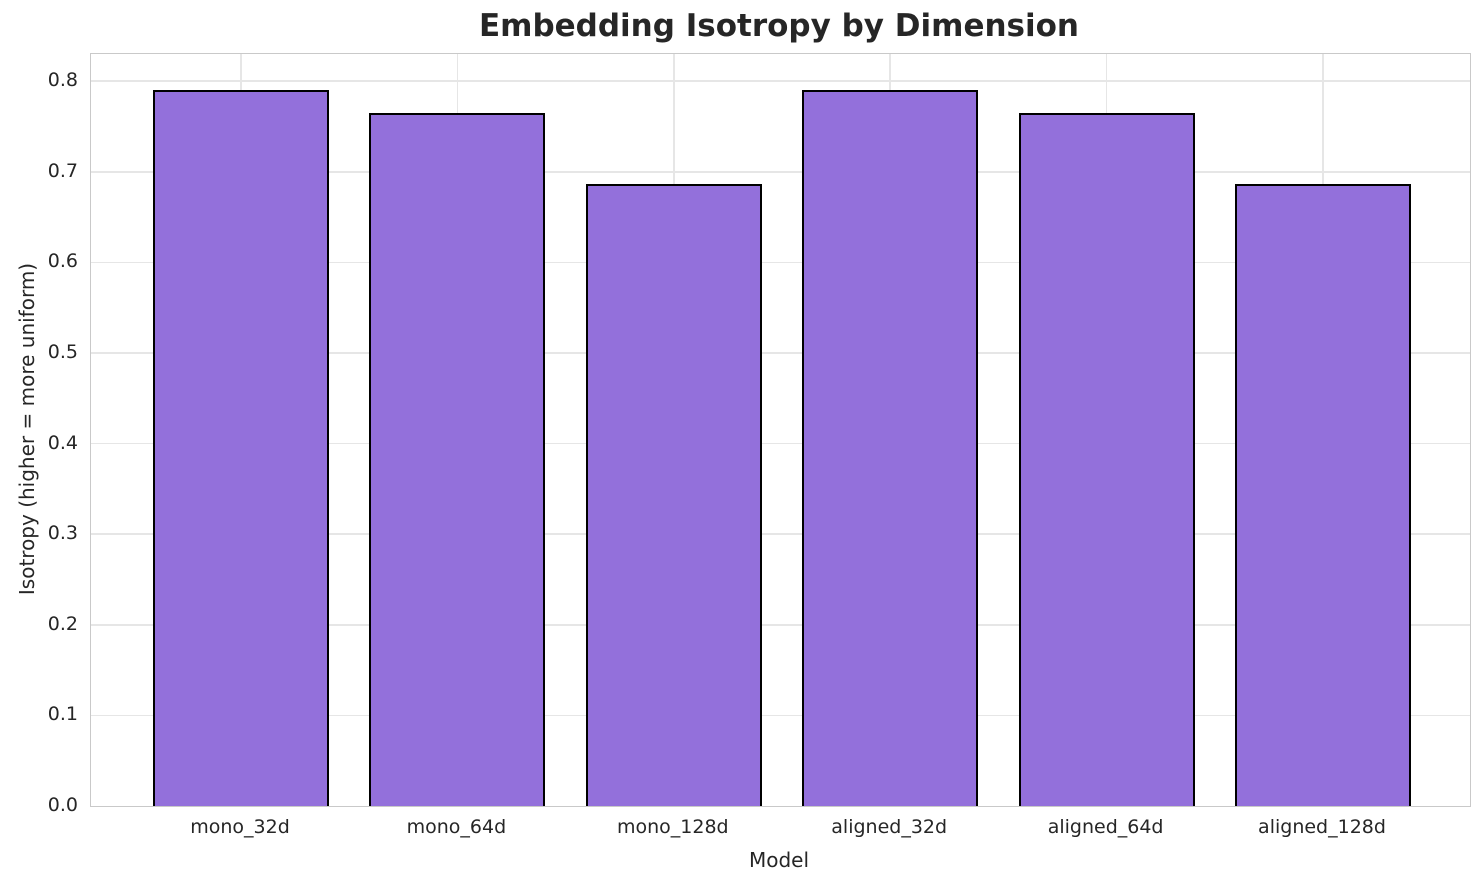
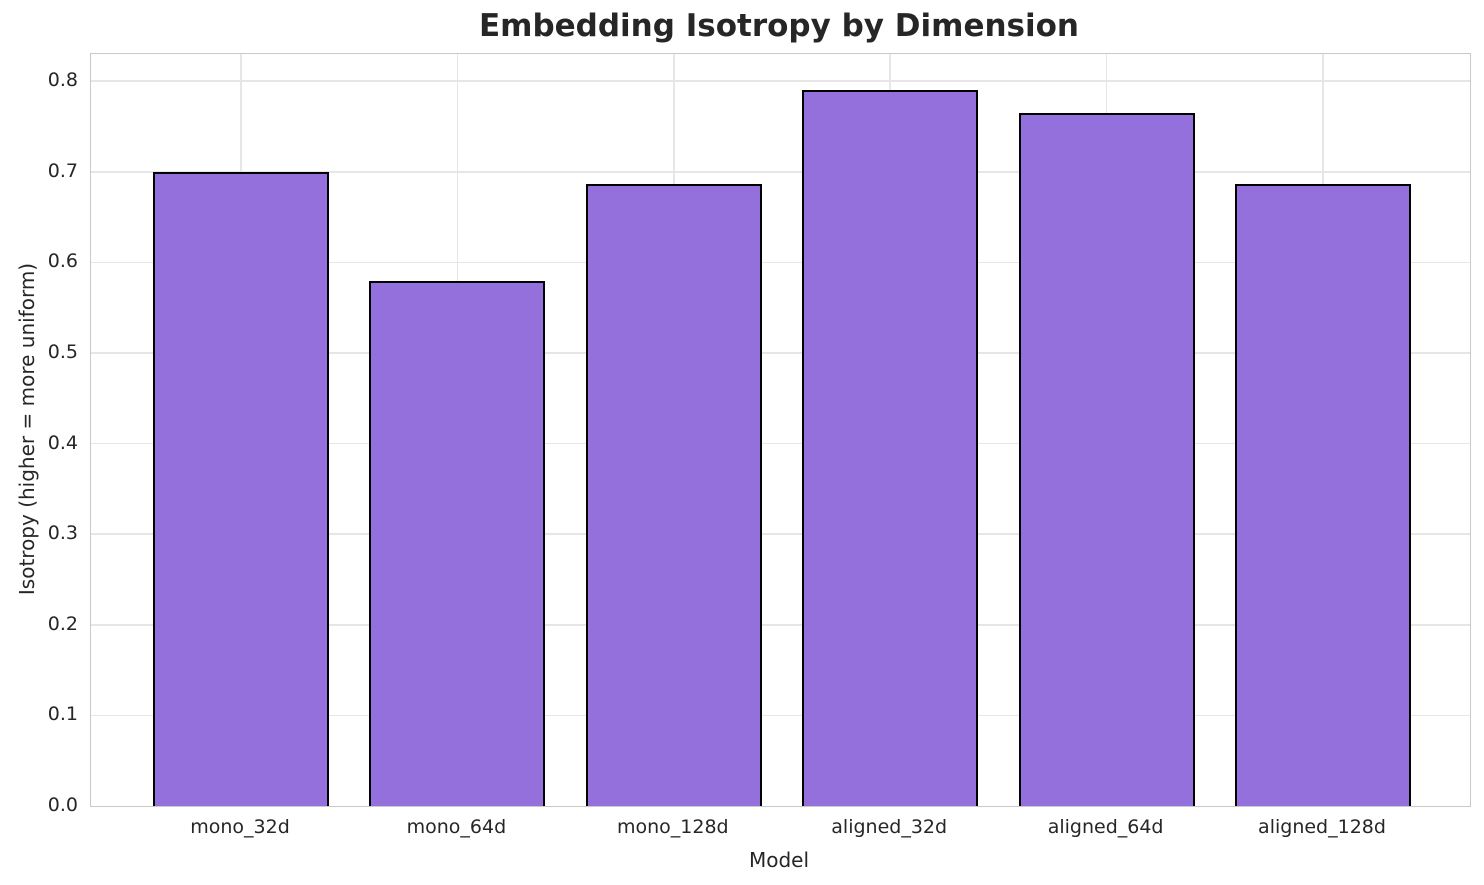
mono_32d: 0.79 -> 0.70
mono_64d: 0.77 -> 0.58
